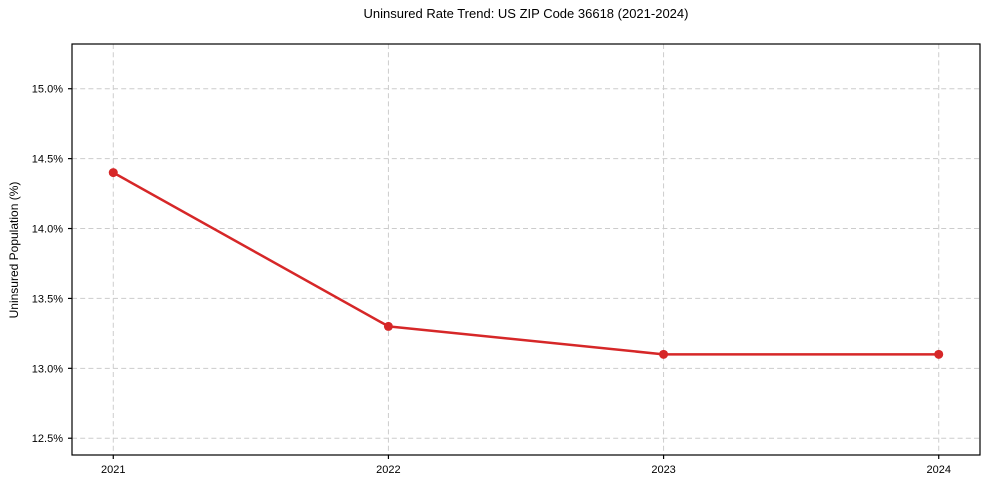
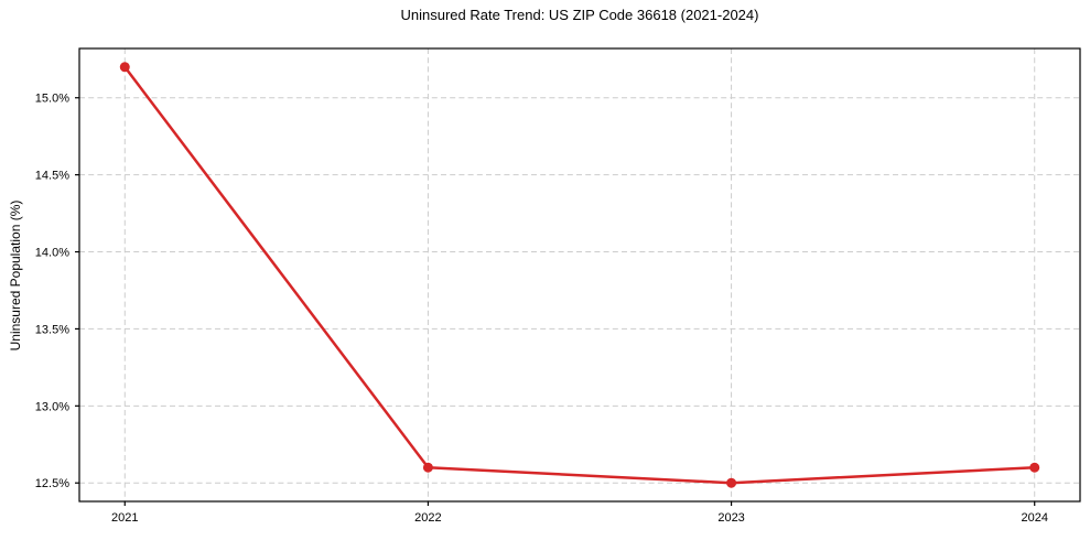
2021: 14.4% -> 15.2%
2022: 13.3% -> 12.6%
2023: 13.1% -> 12.5%
2024: 13.1% -> 12.6%
